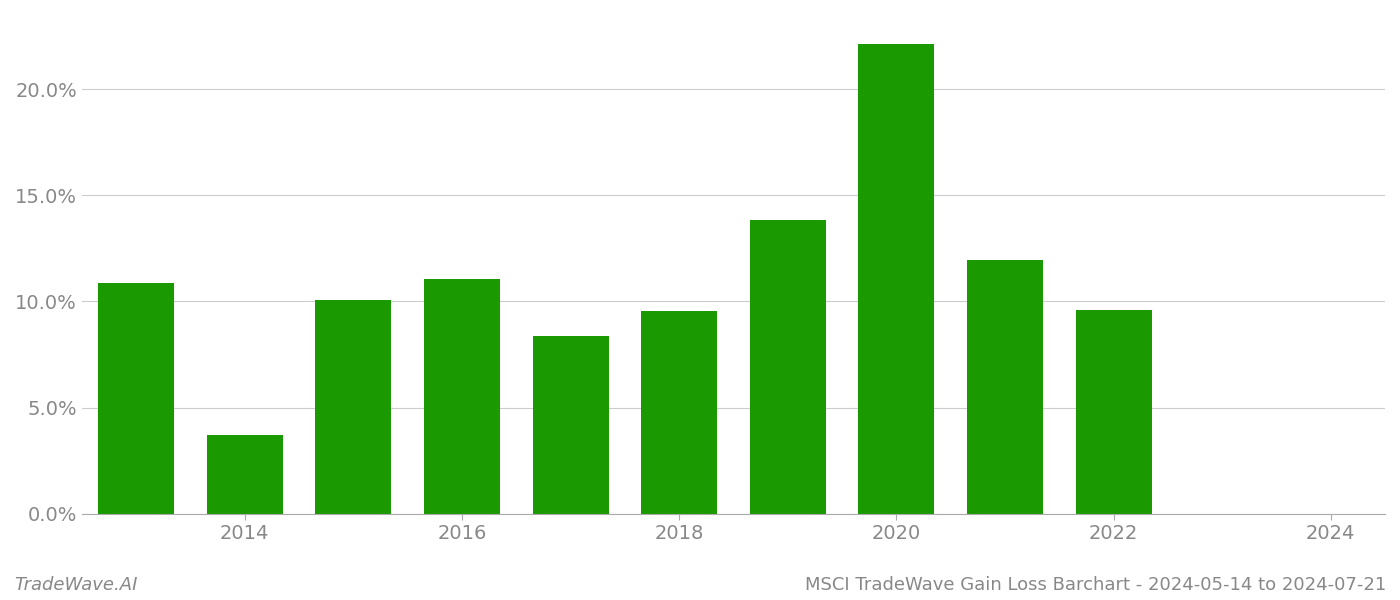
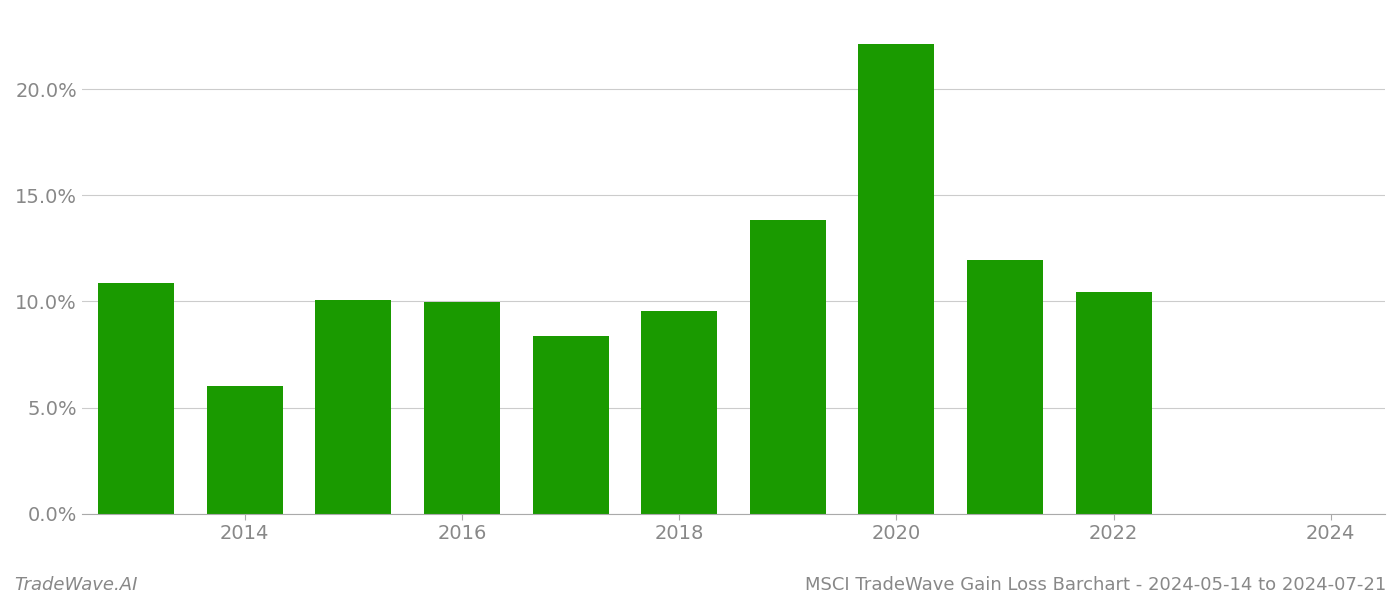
2014: 3.70% -> 6.00%
2016: 11.05% -> 9.95%
2022: 9.60% -> 10.45%
